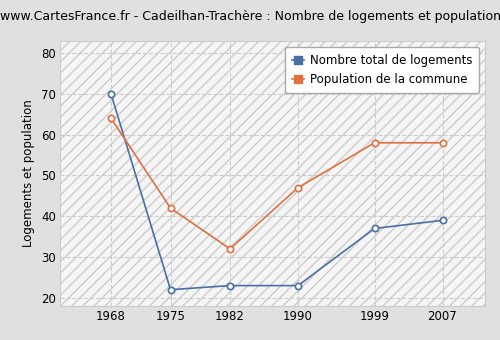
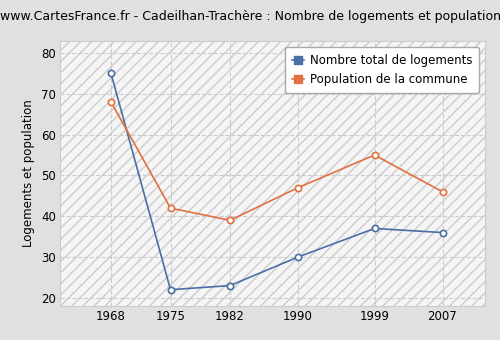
Nombre total de logements/1968: 70 -> 75
Population de la commune/1968: 64 -> 68
Population de la commune/1982: 32 -> 39
Nombre total de logements/1990: 23 -> 30
Population de la commune/1999: 58 -> 55
Nombre total de logements/2007: 39 -> 36
Population de la commune/2007: 58 -> 46
